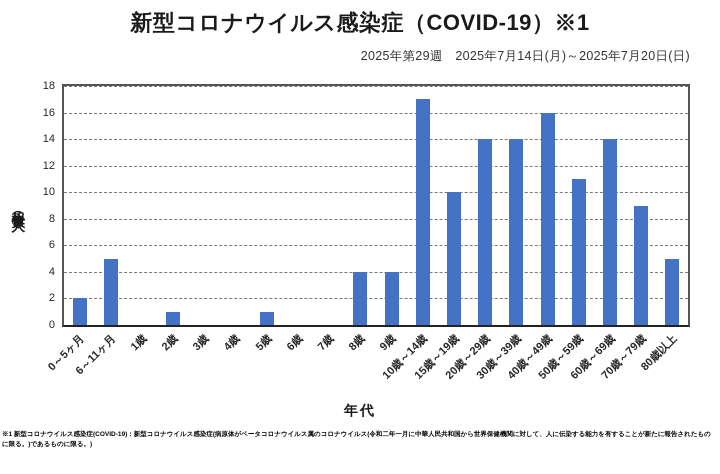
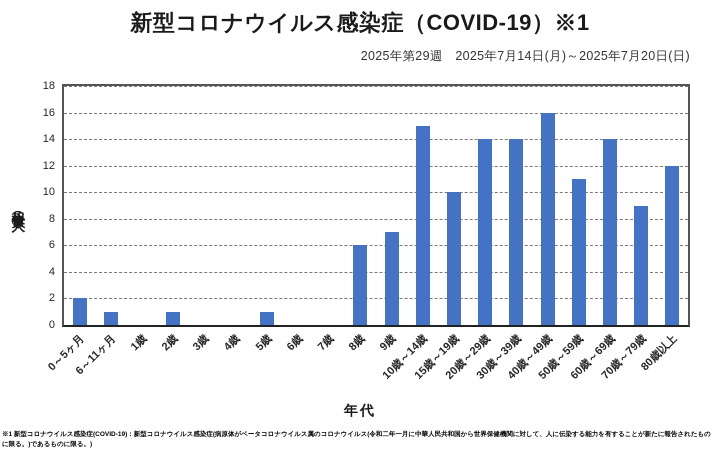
6～11ヶ月: 5 -> 1
8歳: 4 -> 6
9歳: 4 -> 7
10歳～14歳: 17 -> 15
80歳以上: 5 -> 12
